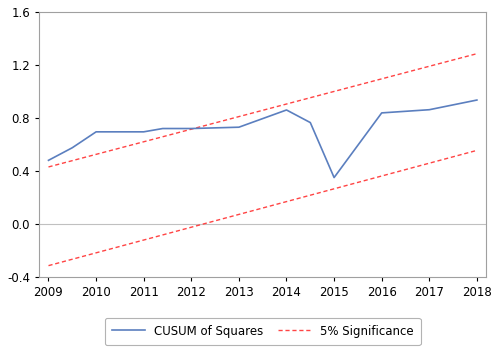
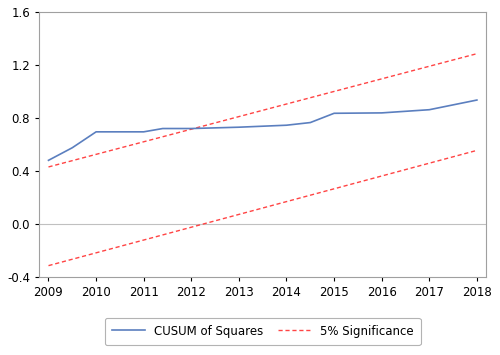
2014: 0.86 -> 0.74
2015: 0.35 -> 0.83
